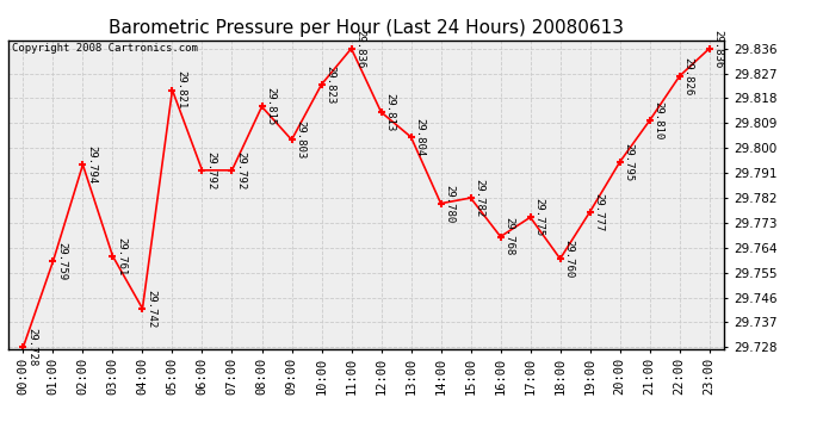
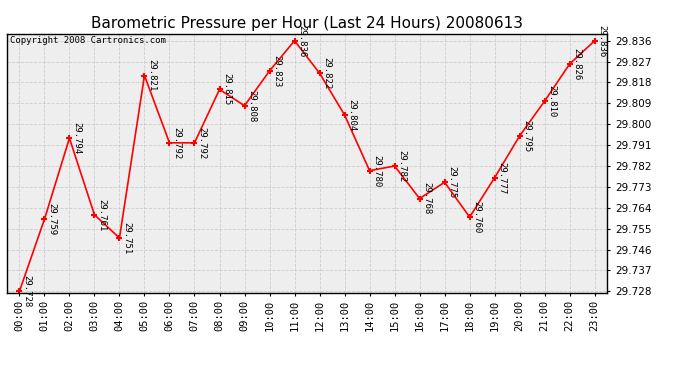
04:00: 29.742 -> 29.751
09:00: 29.803 -> 29.808
12:00: 29.813 -> 29.822
